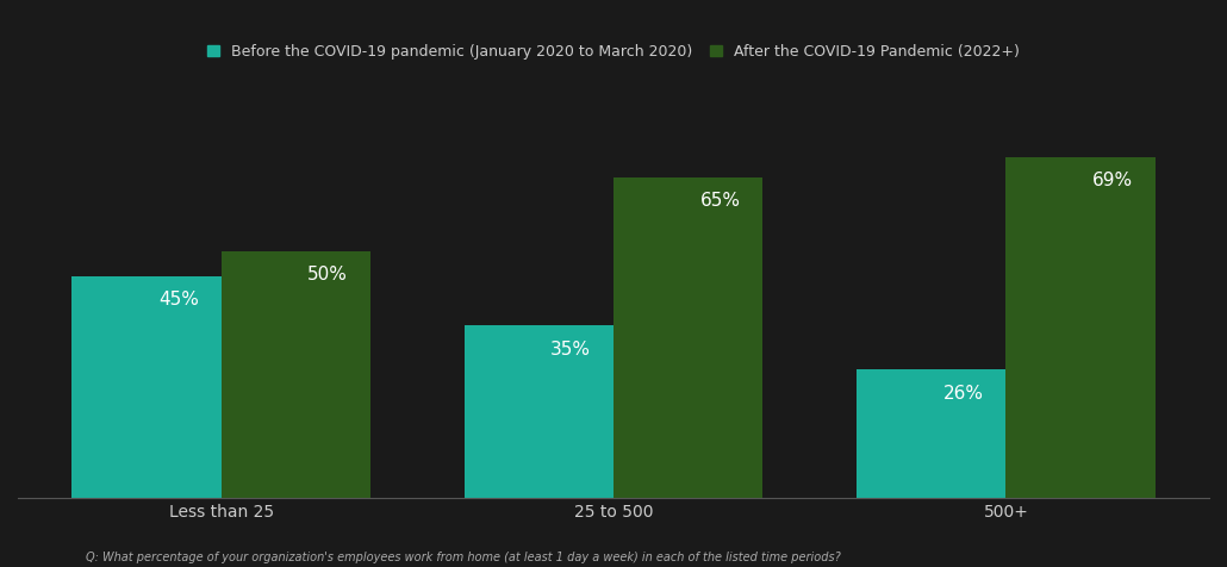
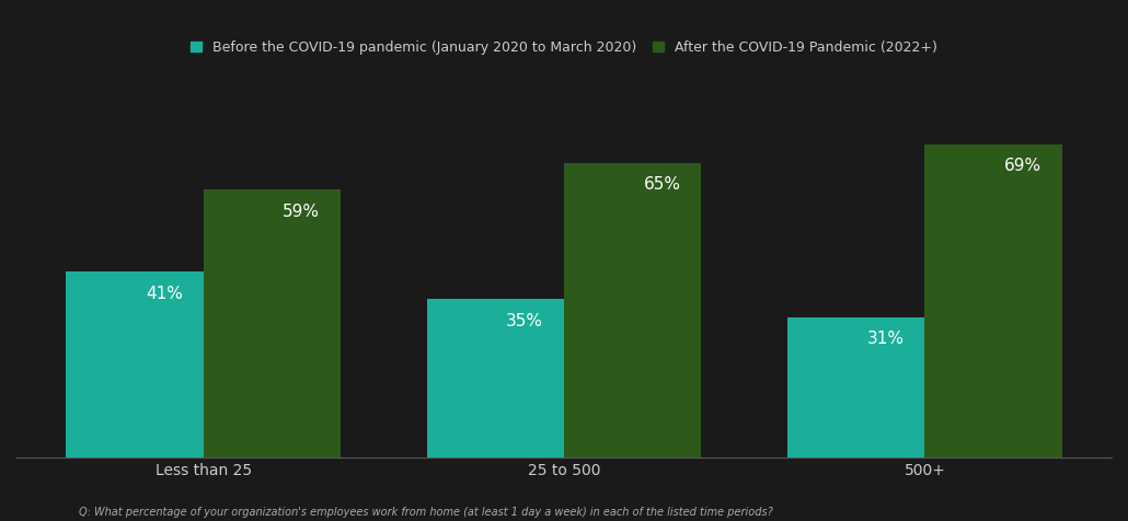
Before the COVID-19 pandemic (January 2020 to March 2020)/Less than 25: 45% -> 41%
After the COVID-19 Pandemic (2022+)/Less than 25: 50% -> 59%
Before the COVID-19 pandemic (January 2020 to March 2020)/500+: 26% -> 31%
